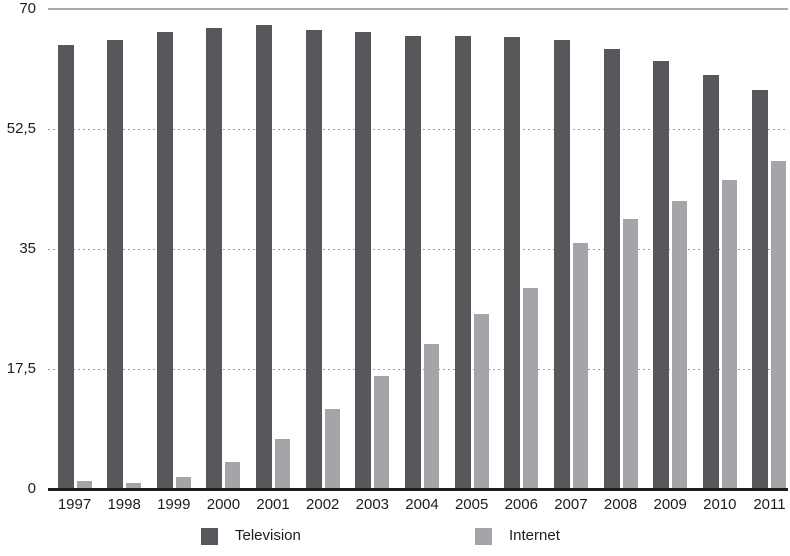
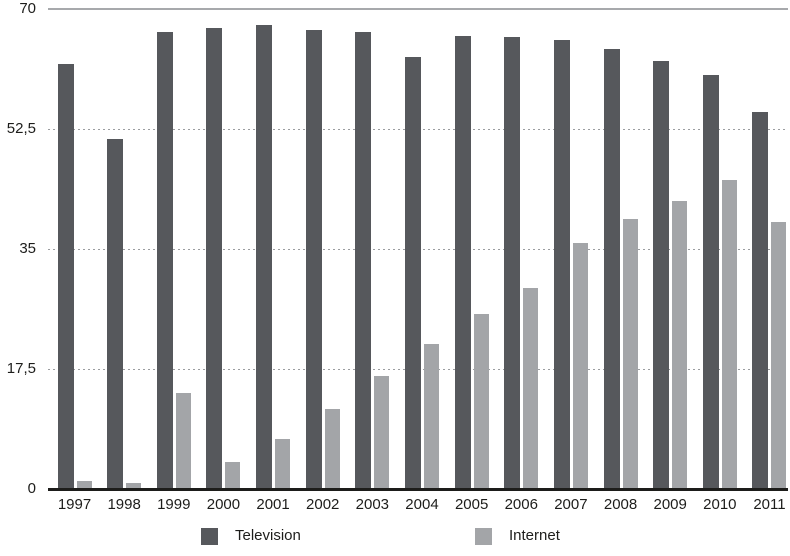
Television/1997: 65 -> 62
Television/1998: 66 -> 51
Internet/1999: 2 -> 14
Television/2004: 66 -> 63
Television/2011: 58 -> 55
Internet/2011: 48 -> 39
